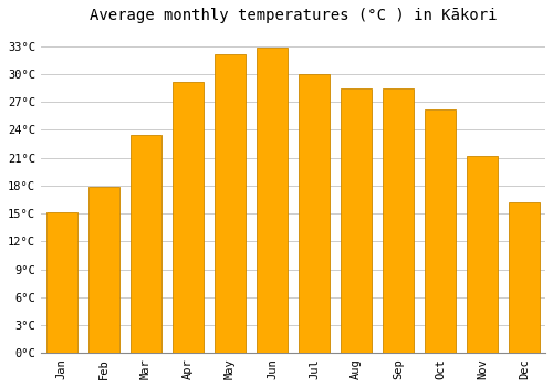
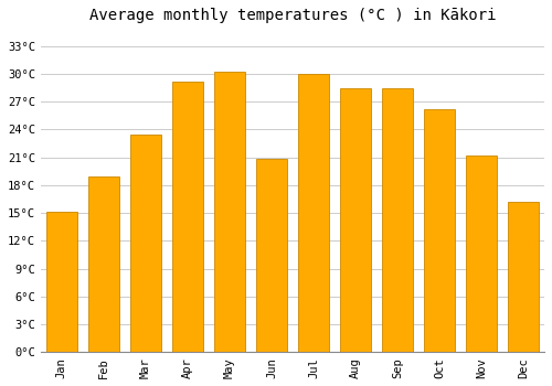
Feb: 17.9°C -> 19.0°C
May: 32.1°C -> 30.2°C
Jun: 32.8°C -> 20.8°C
